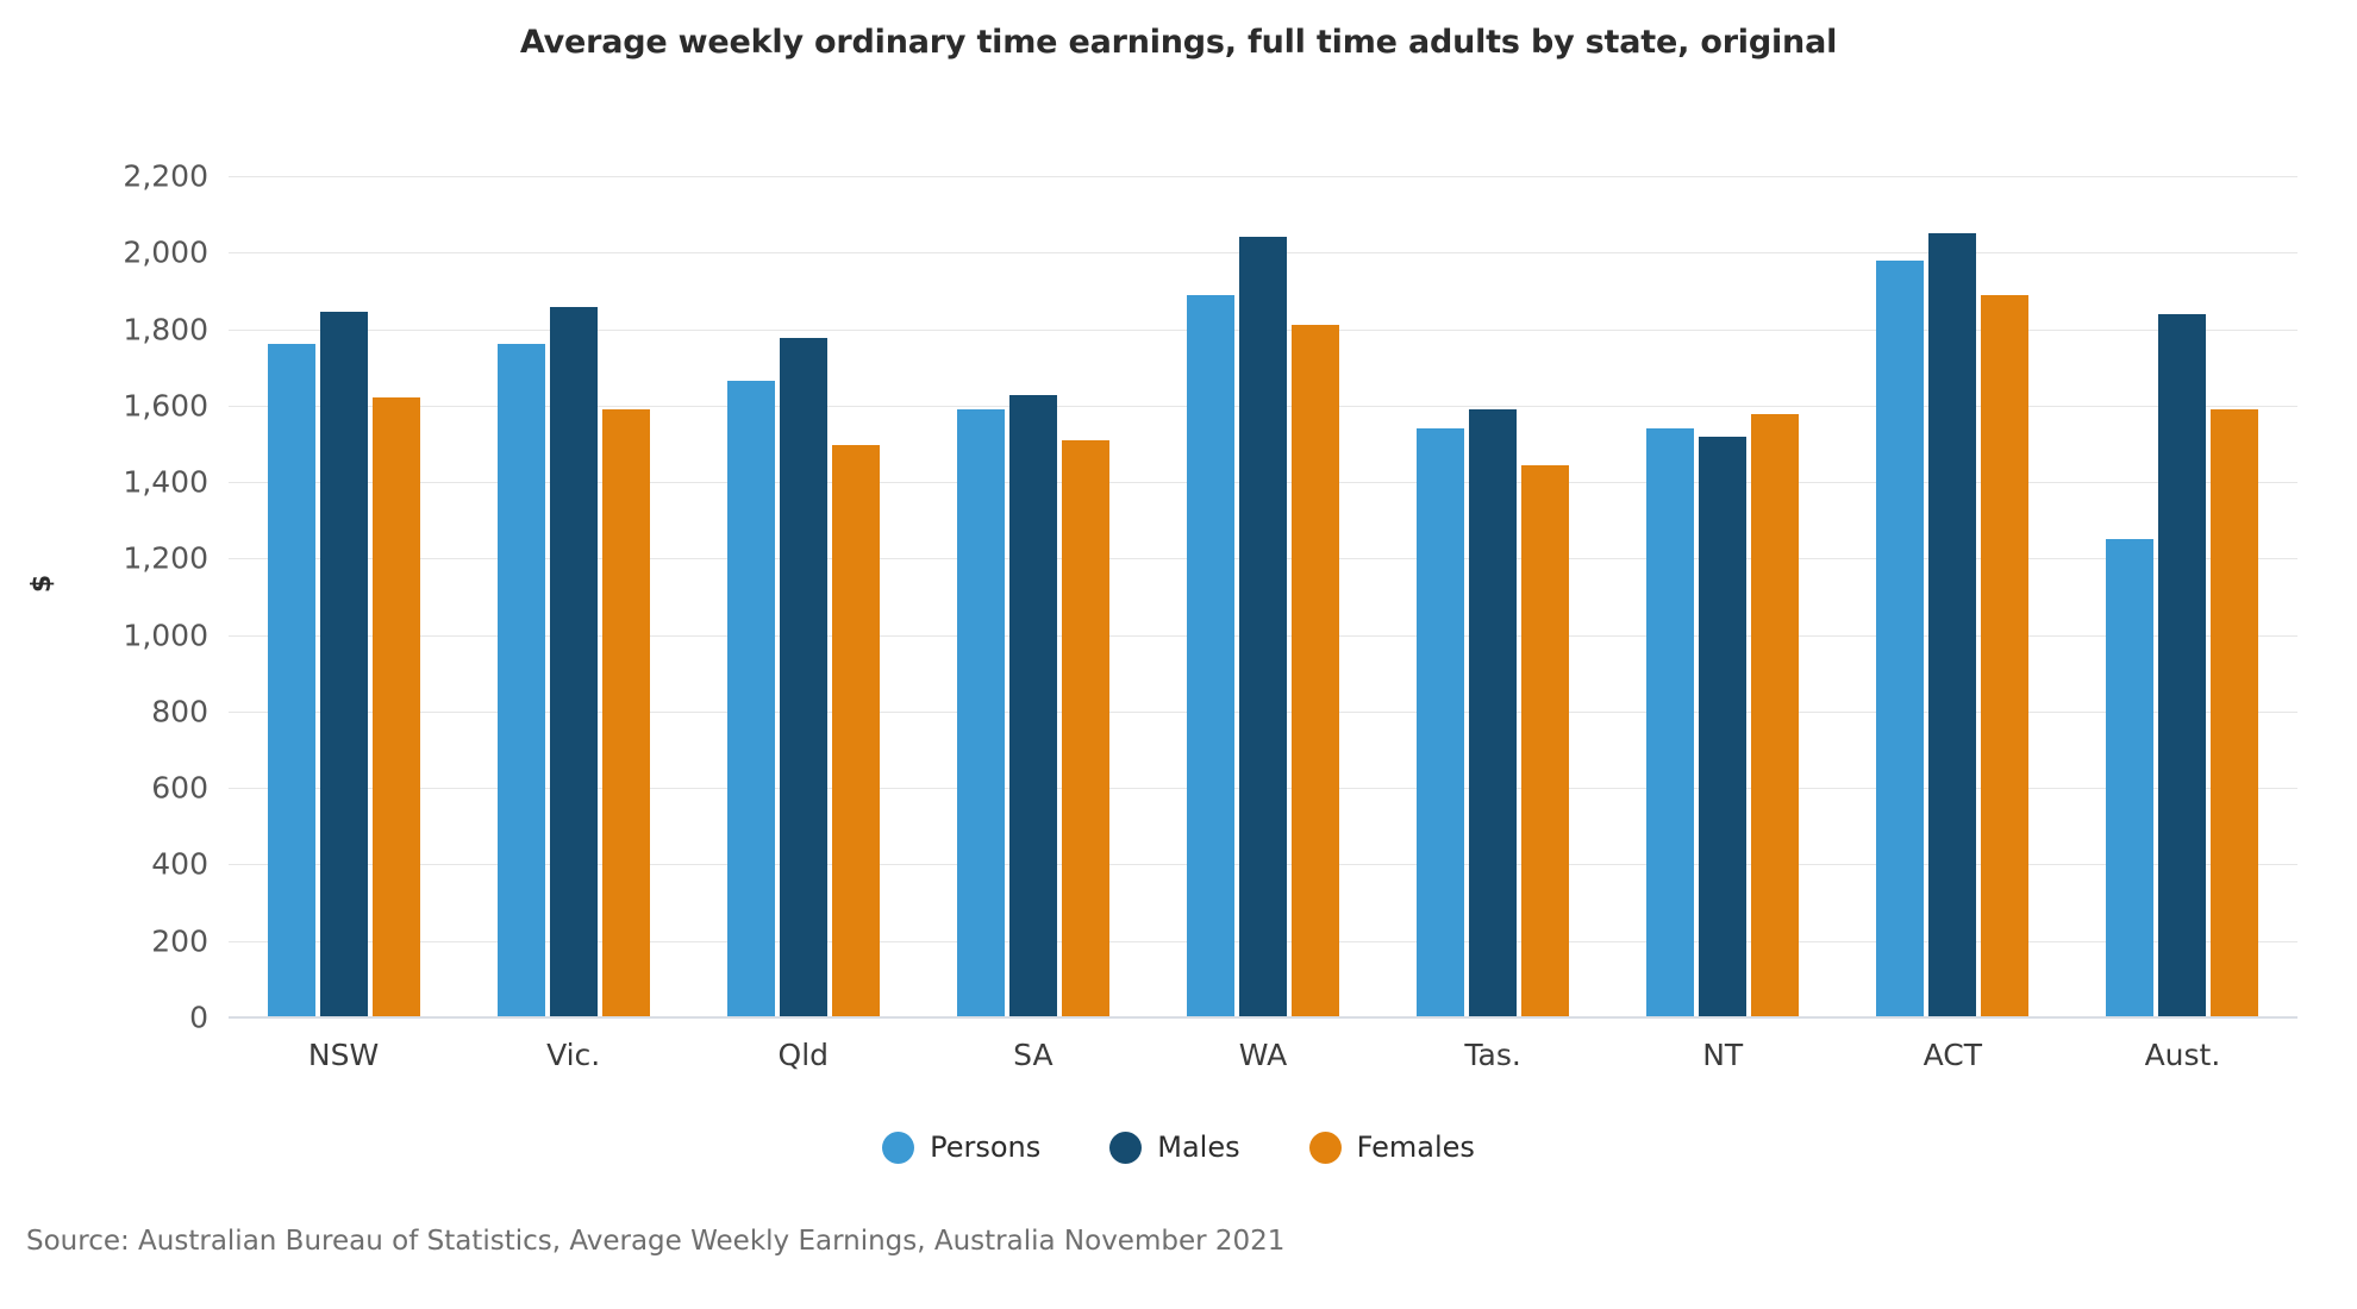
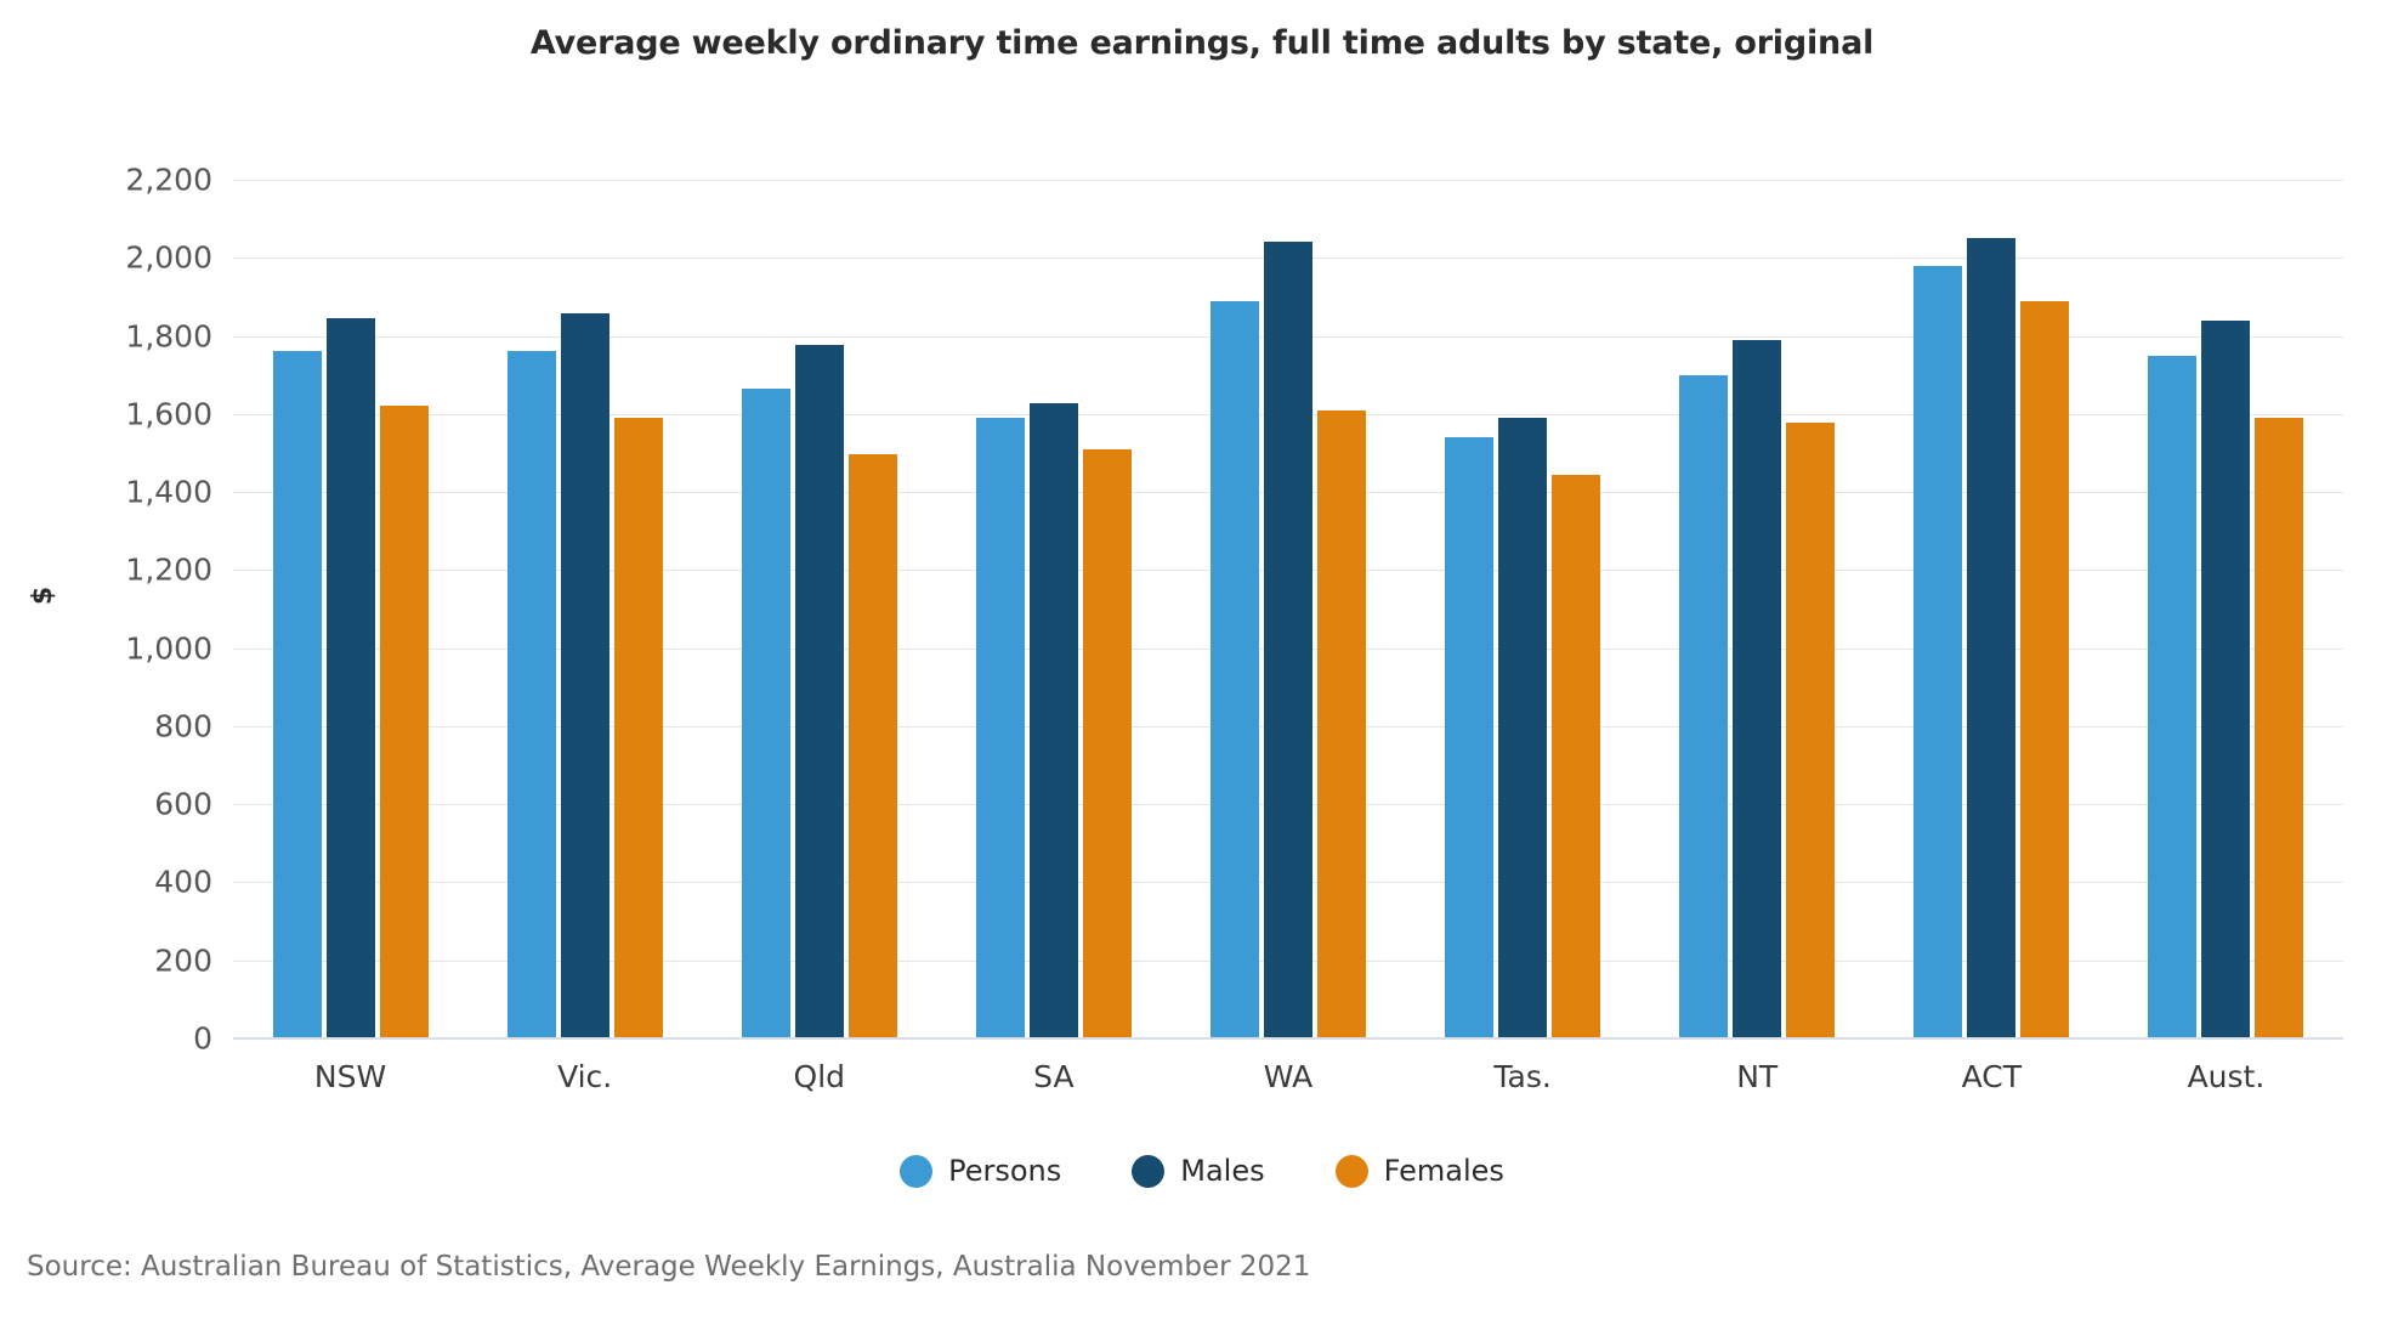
Females/WA: 1810 -> 1610
Persons/NT: 1540 -> 1700
Males/NT: 1520 -> 1790
Persons/Aust.: 1250 -> 1750
